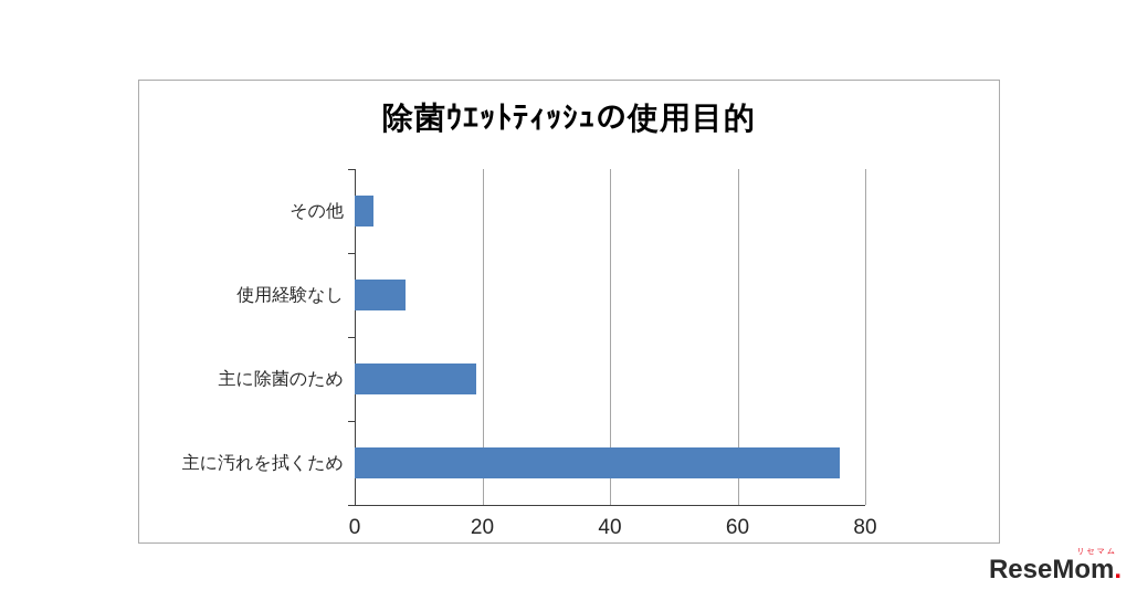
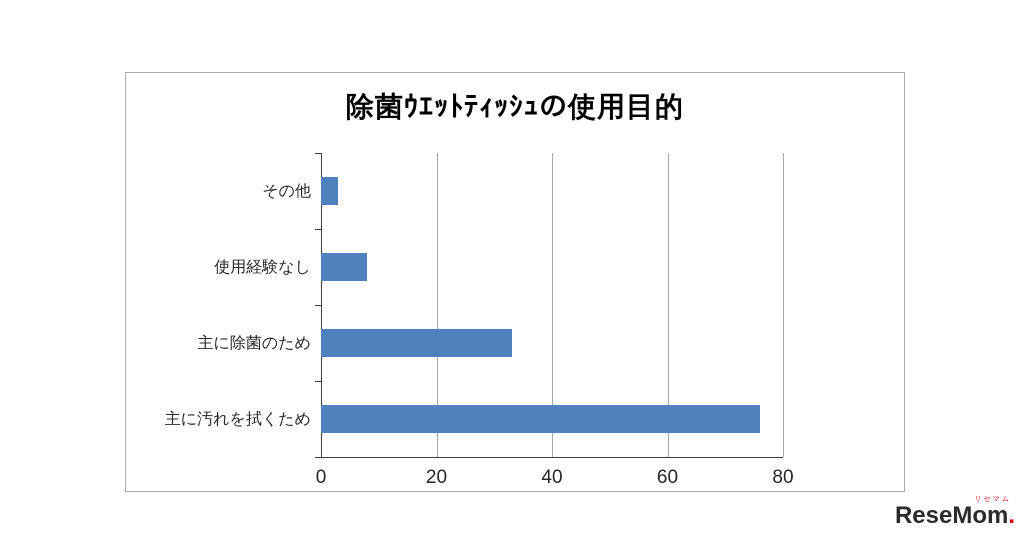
主に除菌のため: 19 -> 33
